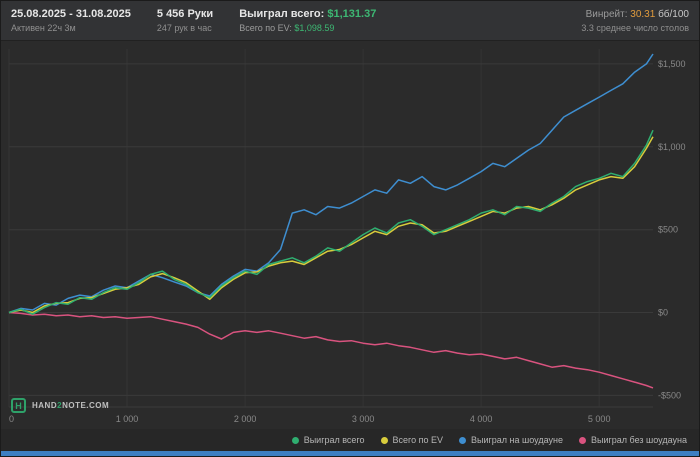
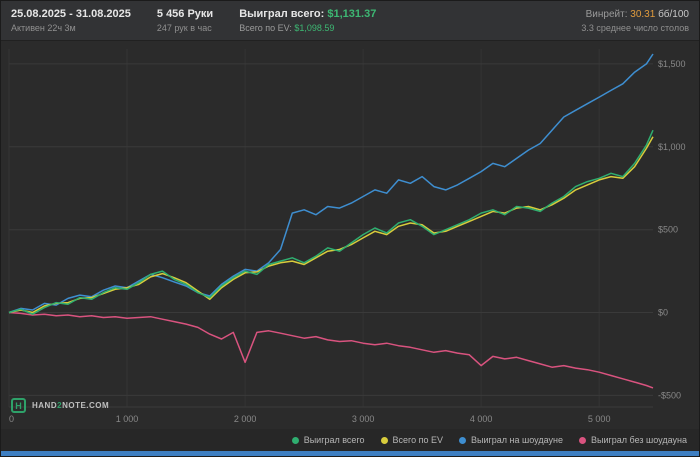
Выиграл без шоудауна/2000: -$110 -> -$300
Выиграл без шоудауна/4000: -$250 -> -$320
